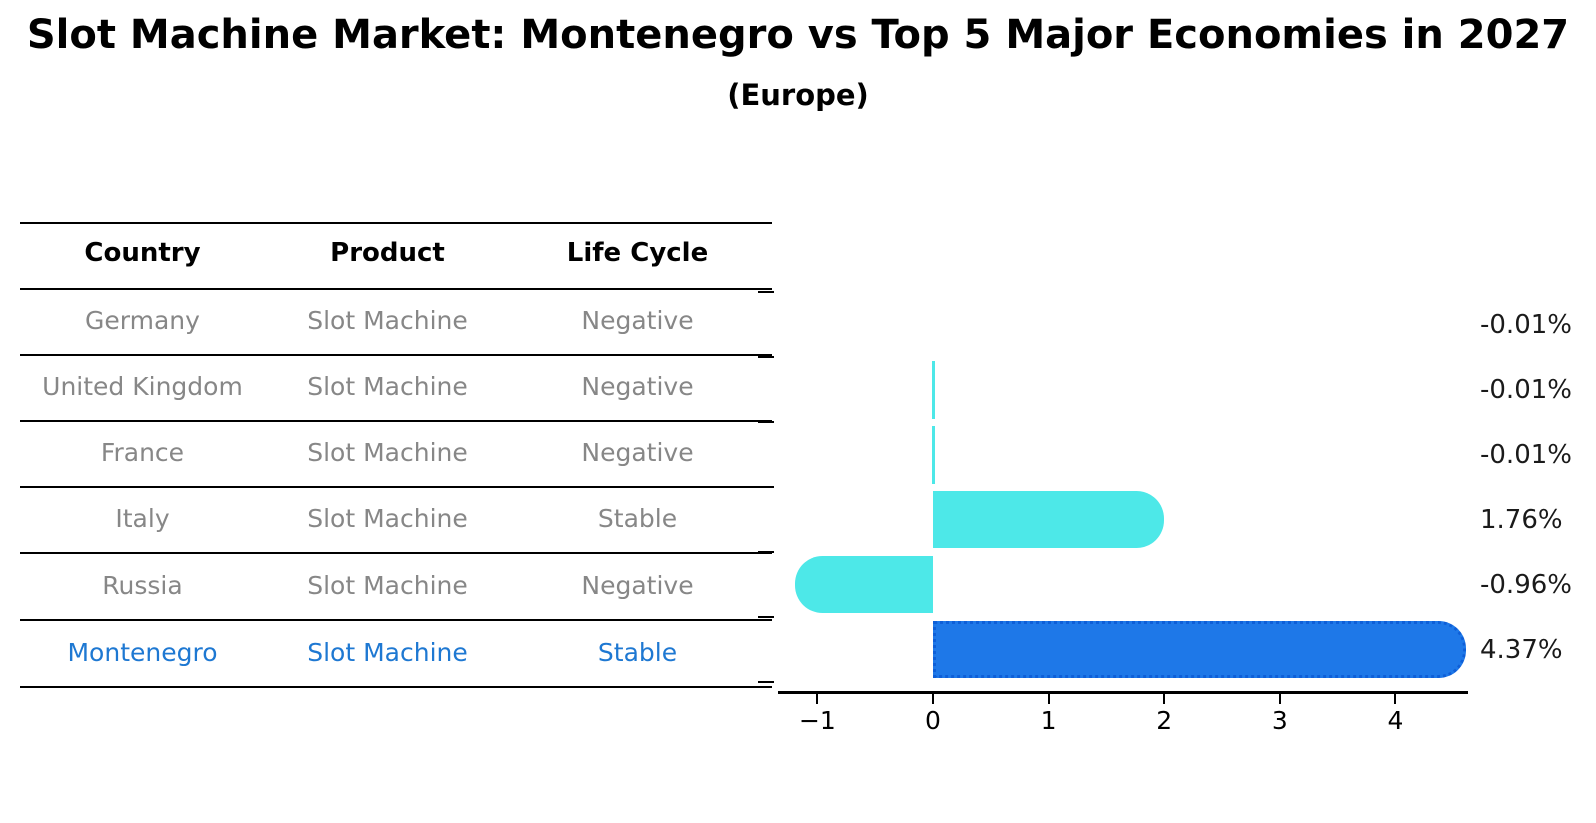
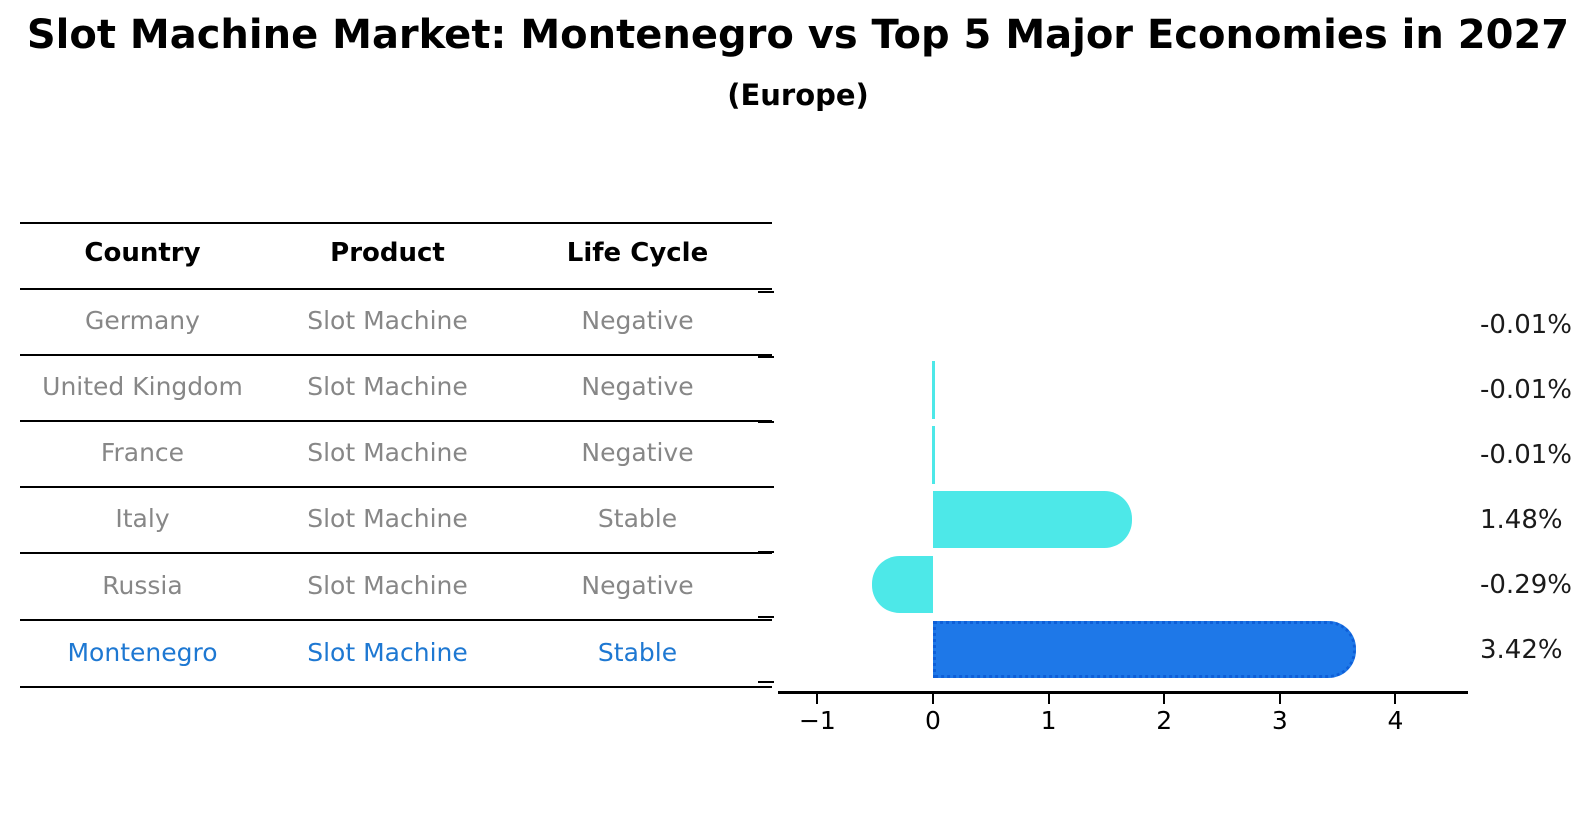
Italy: 1.76% -> 1.48%
Russia: -0.96% -> -0.29%
Montenegro: 4.37% -> 3.42%
